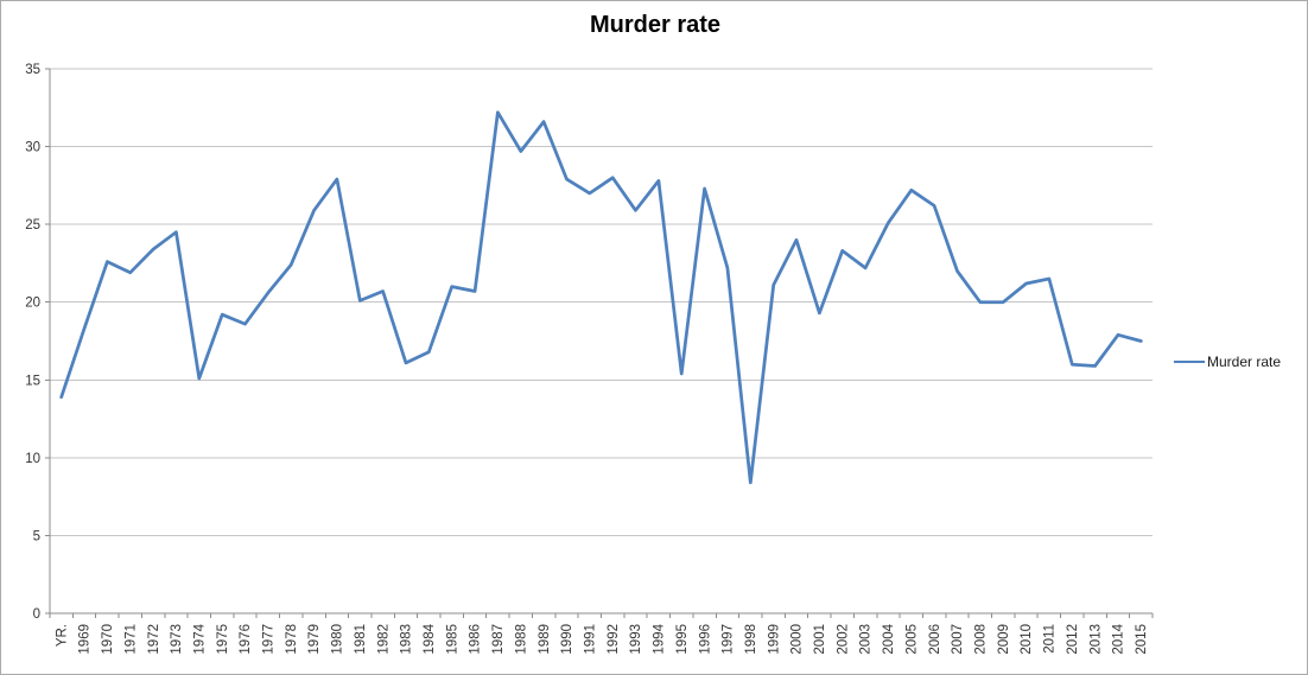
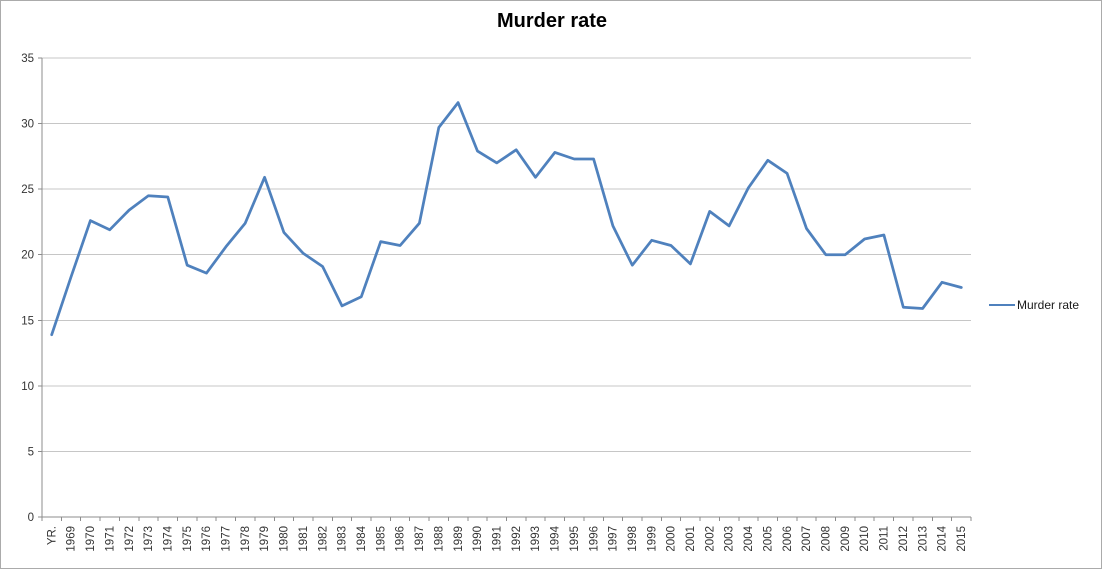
1974: 15.1 -> 24.4
1980: 27.9 -> 21.7
1982: 20.7 -> 19.1
1987: 32.2 -> 22.4
1995: 15.4 -> 27.3
1998: 8.4 -> 19.2
2000: 24.0 -> 20.7
